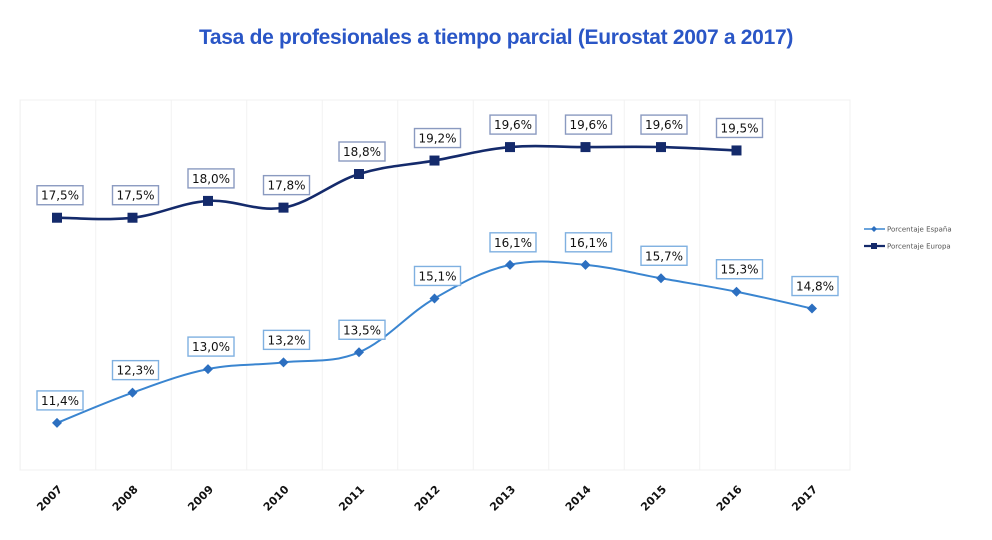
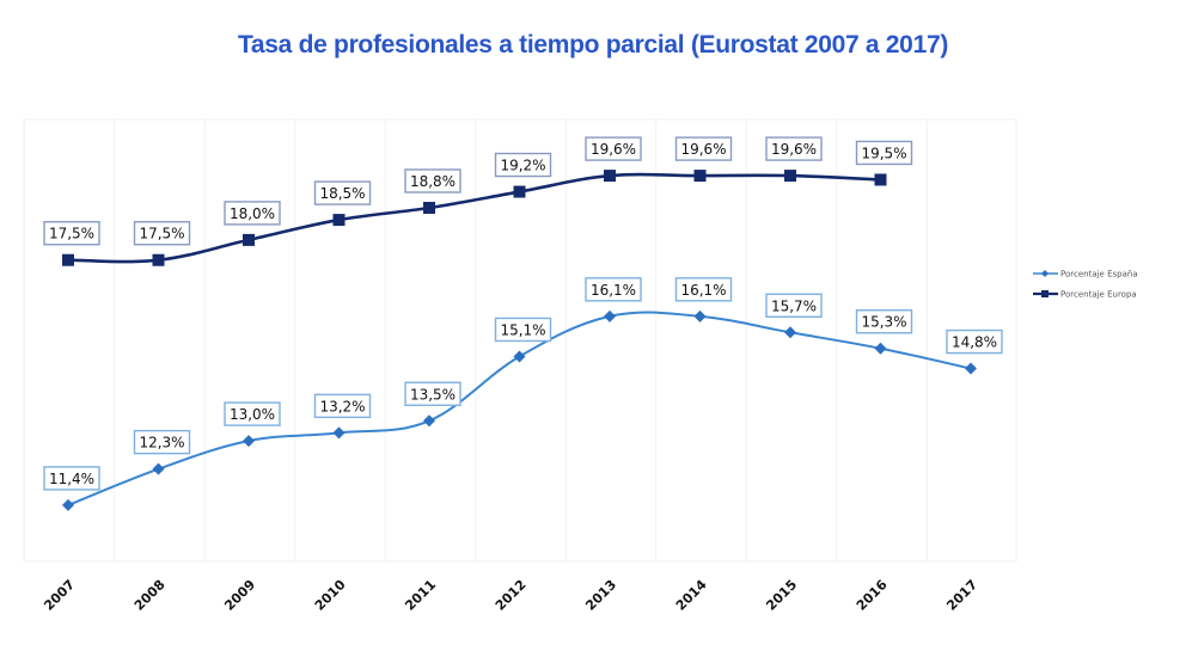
Porcentaje Europa/2010: 17,8% -> 18,5%
